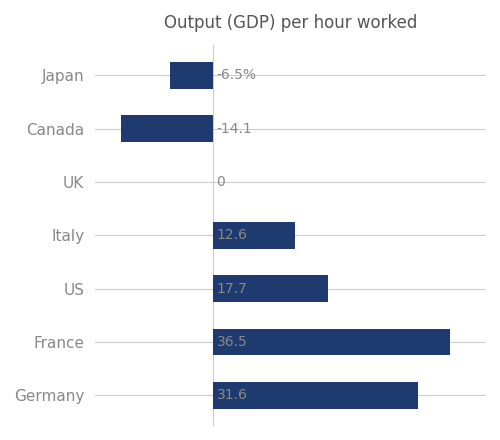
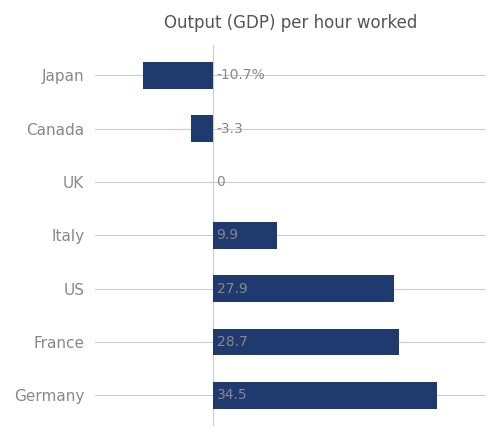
Japan: -6.5% -> -10.7%
Canada: -14.1 -> -3.3
Italy: 12.6 -> 9.9
US: 17.7 -> 27.9
France: 36.5 -> 28.7
Germany: 31.6 -> 34.5
